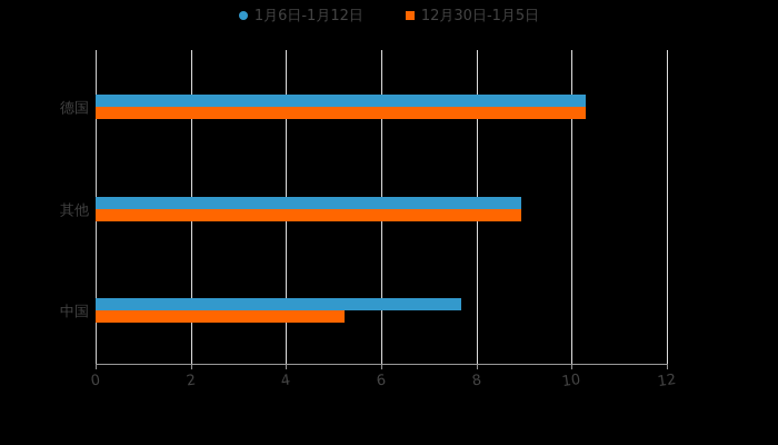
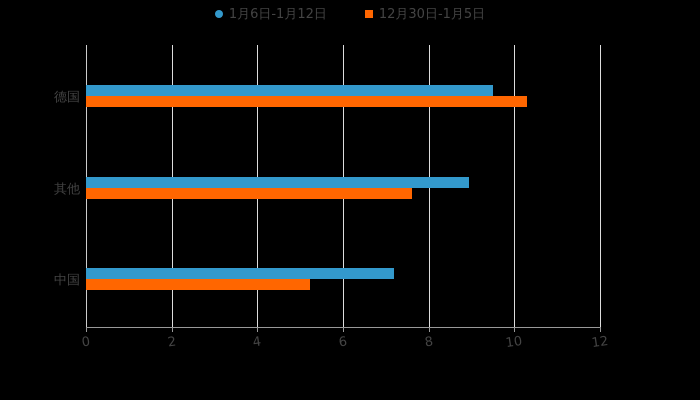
1月6日-1月12日/德国: 10.3 -> 9.5
12月30日-1月5日/其他: 8.9 -> 7.6
1月6日-1月12日/中国: 7.7 -> 7.2
